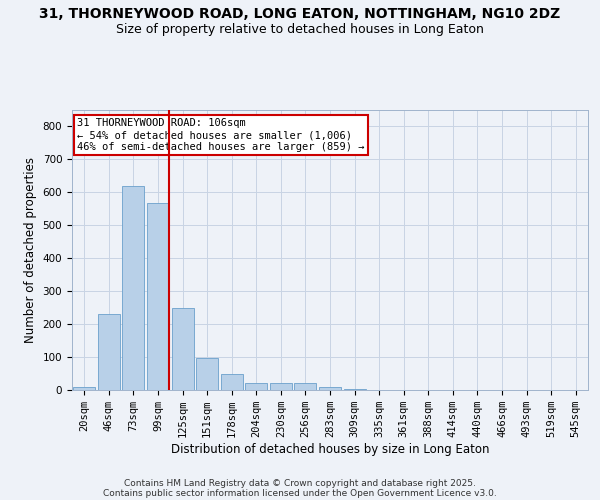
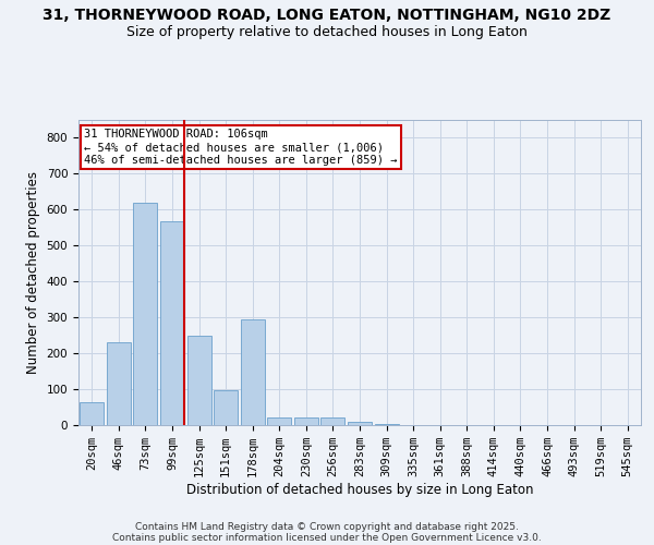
20sqm: 8 -> 65
178sqm: 50 -> 295
